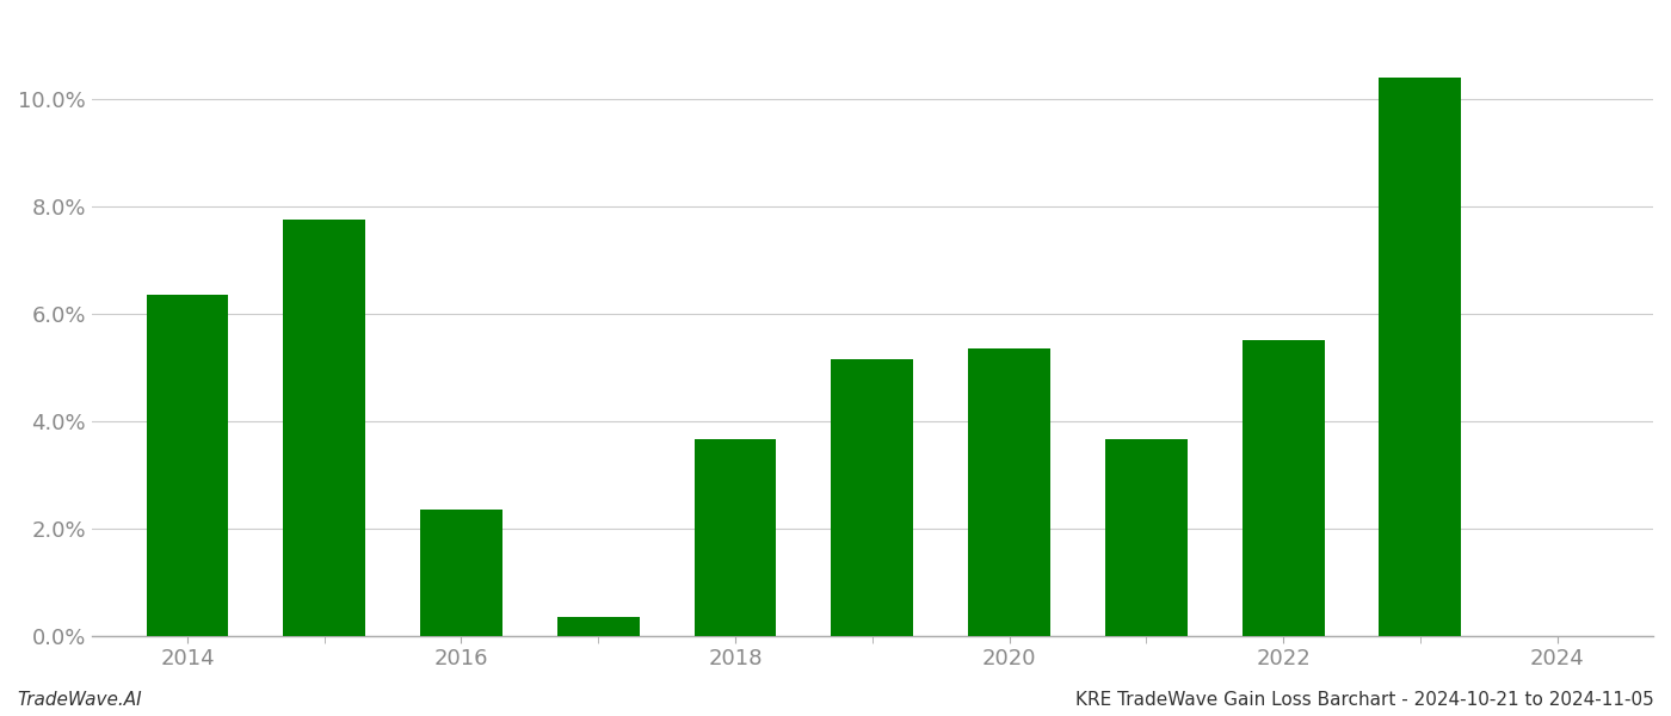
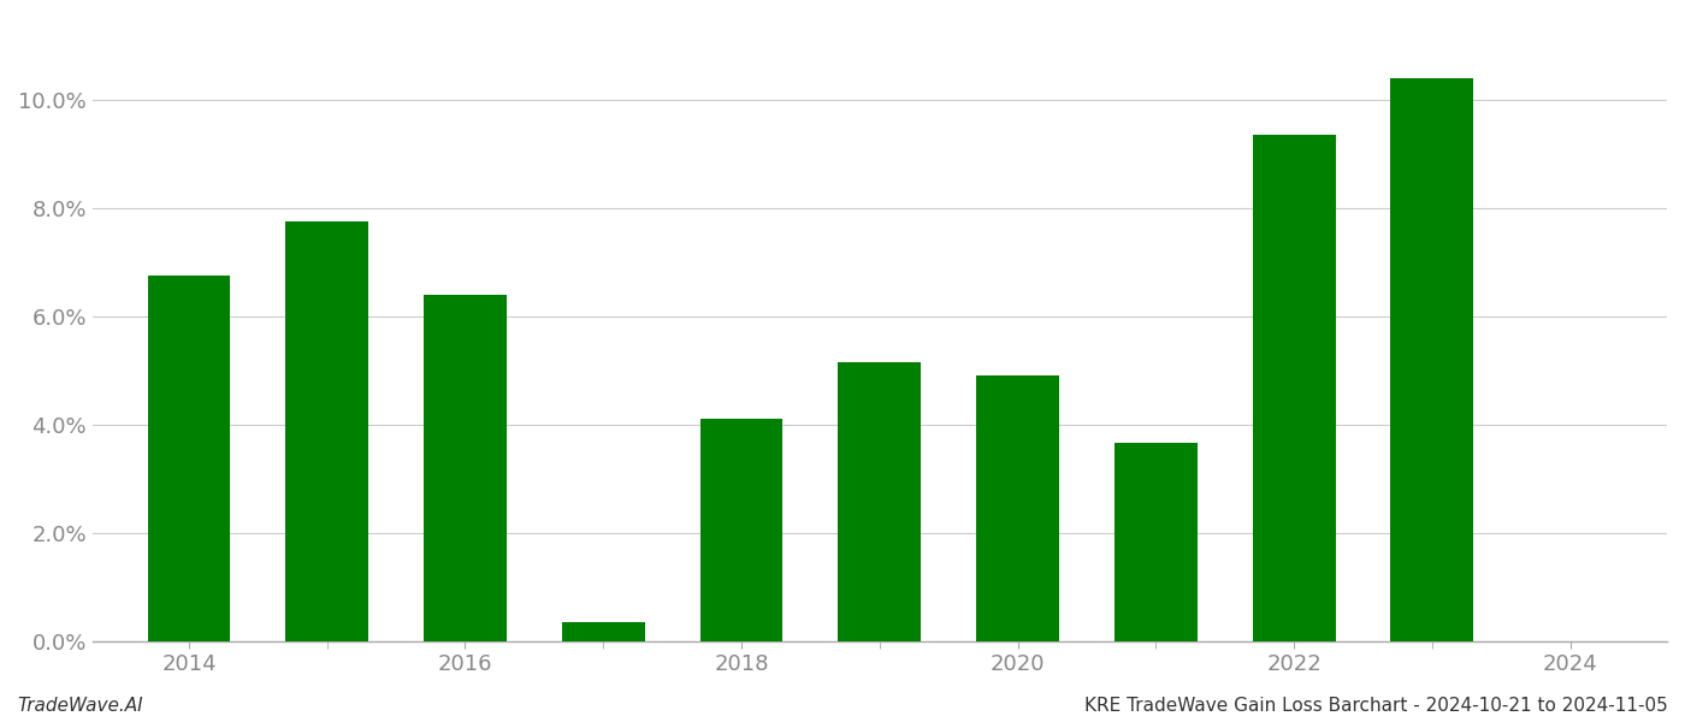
2014: 6.35% -> 6.75%
2016: 2.35% -> 6.40%
2018: 3.65% -> 4.10%
2020: 5.35% -> 4.90%
2022: 5.50% -> 9.35%
